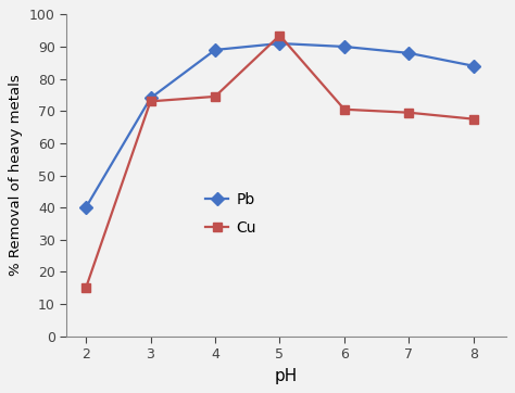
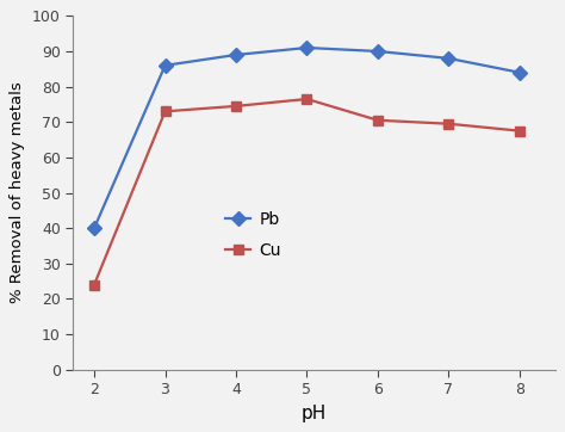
Cu/2: 15.0 -> 24.0
Pb/3: 74 -> 86
Cu/5: 93.5 -> 76.5
